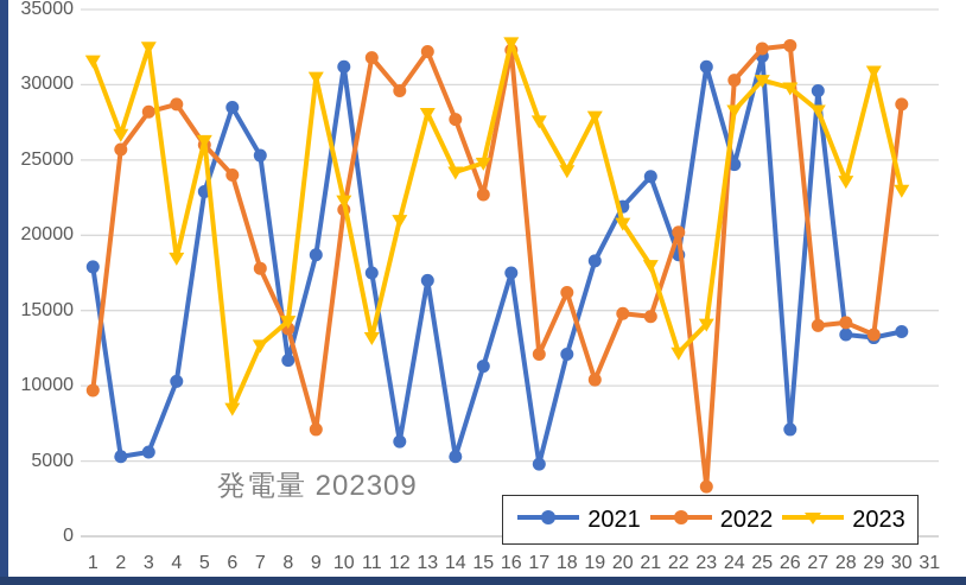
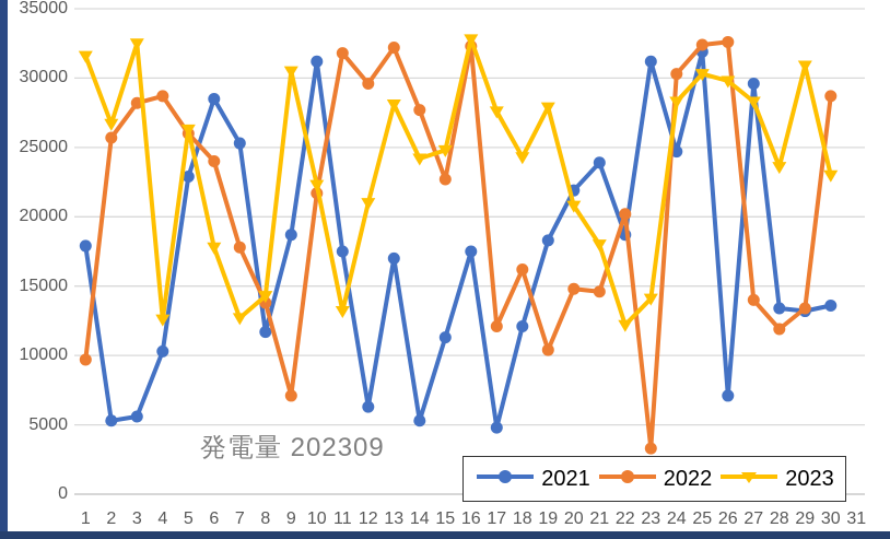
2023/4: 18500 -> 12600
2023/6: 8500 -> 17800
2022/28: 14200 -> 11900
